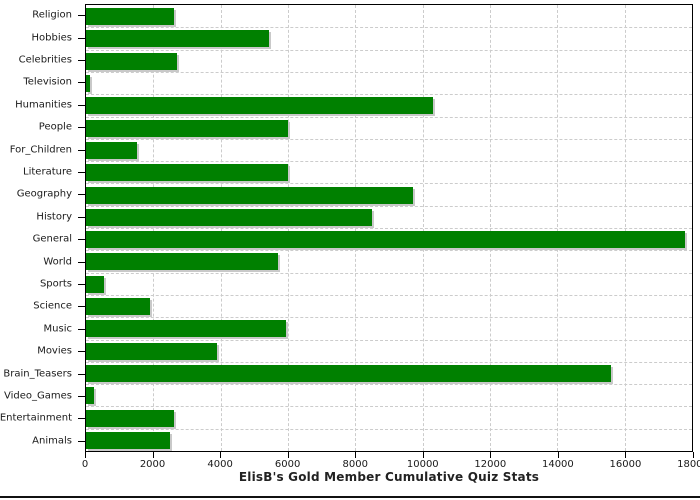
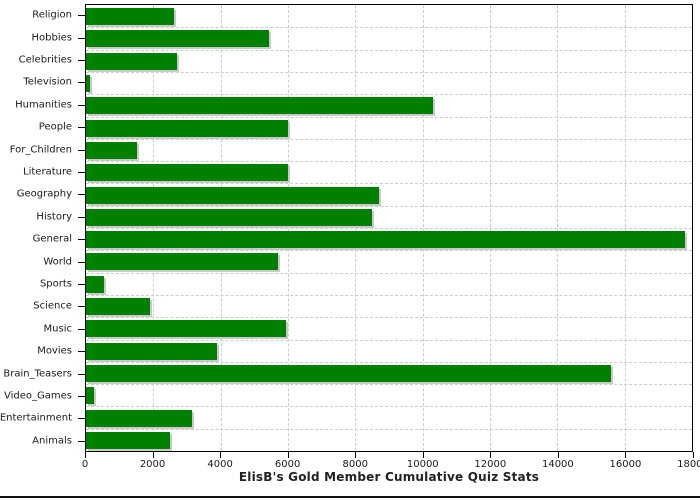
Geography: 9700 -> 8700
Entertainment: 2600 -> 3200
